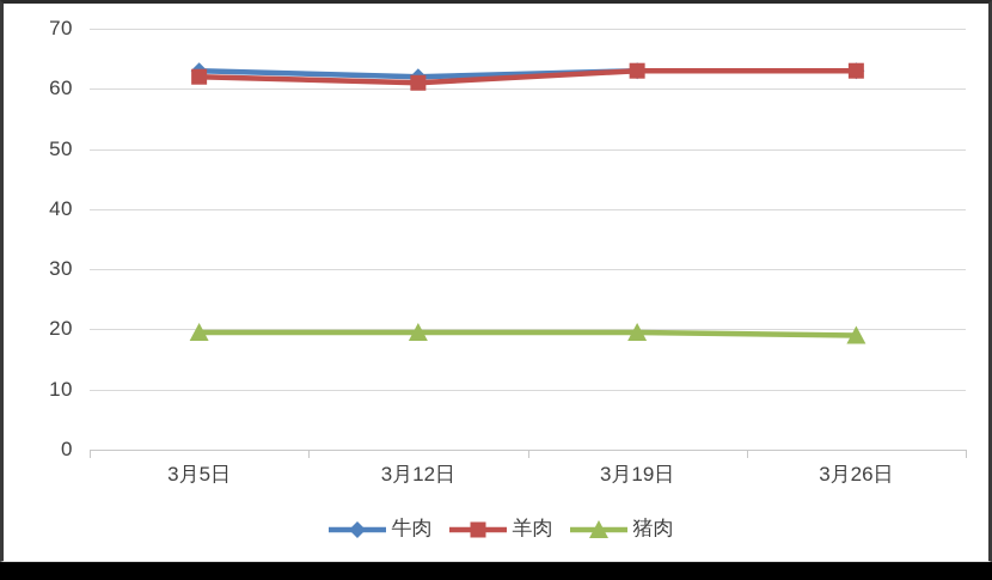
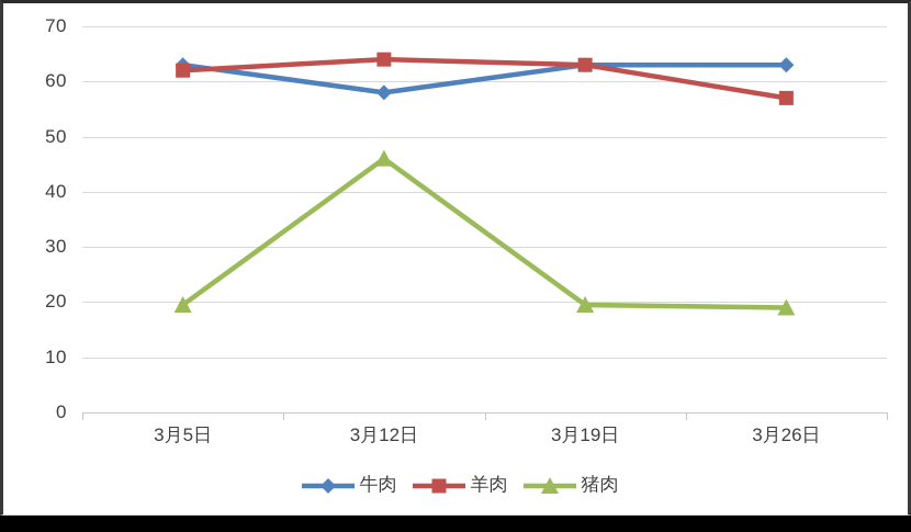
牛肉/3月12日: 62 -> 58
羊肉/3月12日: 61 -> 64
猪肉/3月12日: 20 -> 46
羊肉/3月26日: 63 -> 57
